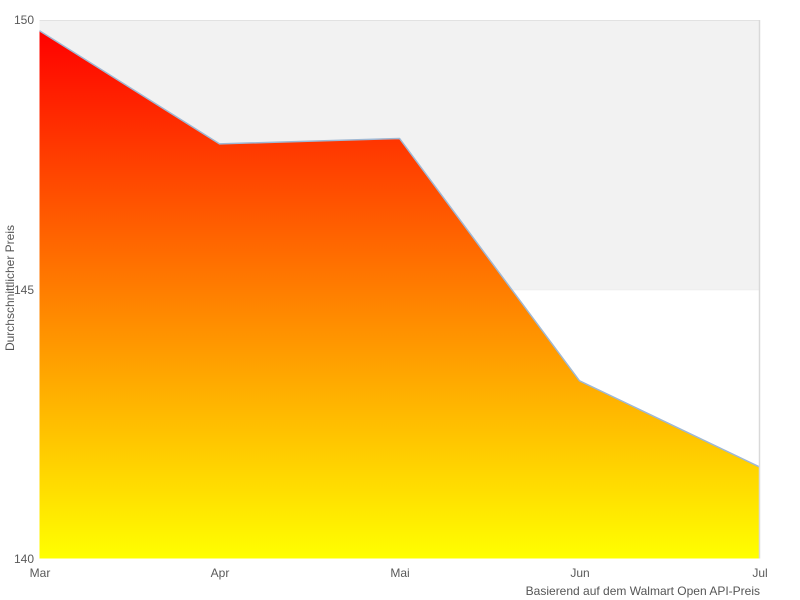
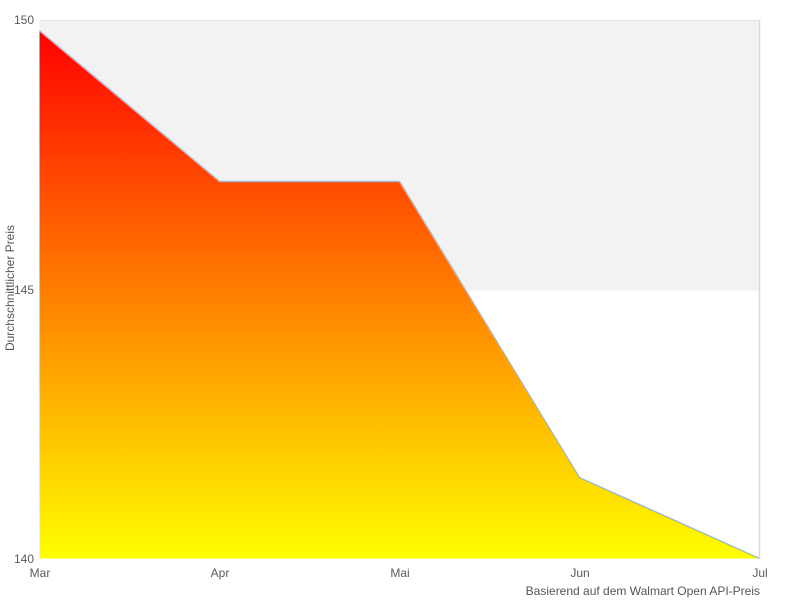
Apr: 147.7 -> 147.0
Mai: 147.8 -> 147.0
Jun: 143.3 -> 141.5
Jul: 141.7 -> 140.0
